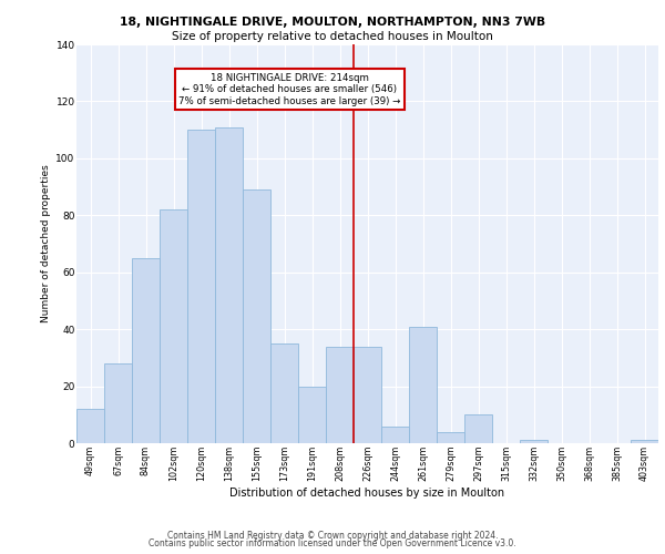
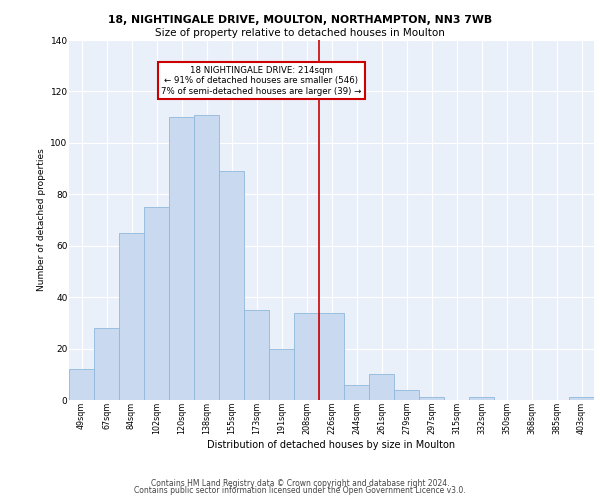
102sqm: 82 -> 75
261sqm: 41 -> 10
297sqm: 10 -> 1
